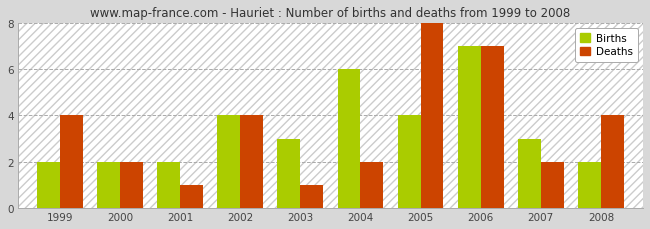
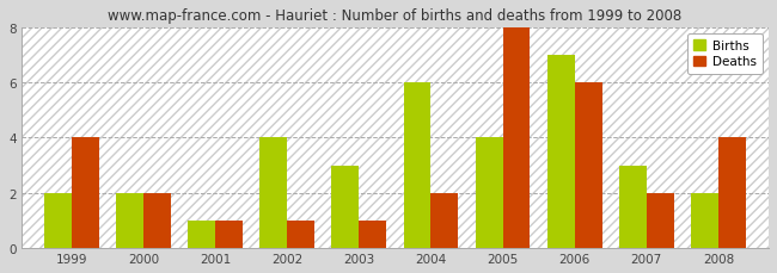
Births/2001: 2 -> 1
Deaths/2002: 4 -> 1
Deaths/2006: 7 -> 6
